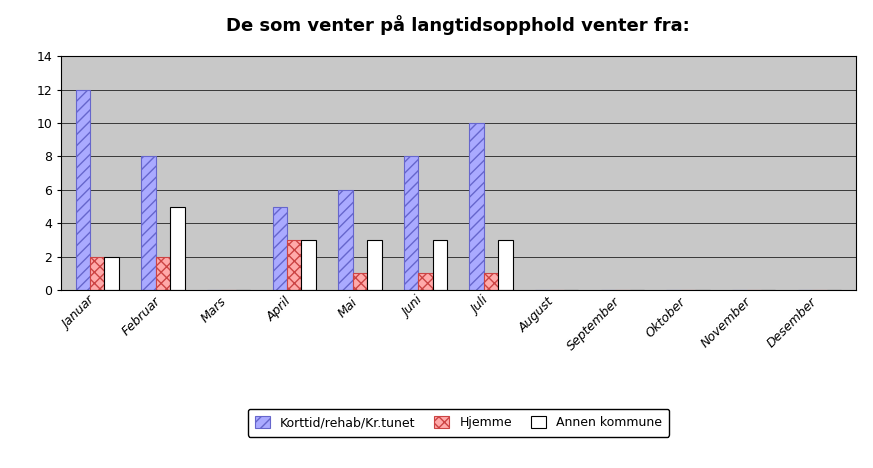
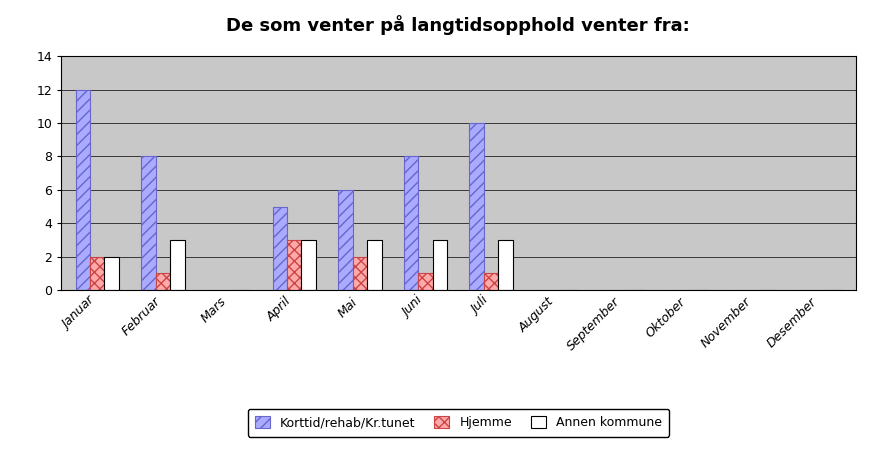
Hjemme/Februar: 2 -> 1
Annen kommune/Februar: 5 -> 3
Hjemme/Mai: 1 -> 2
